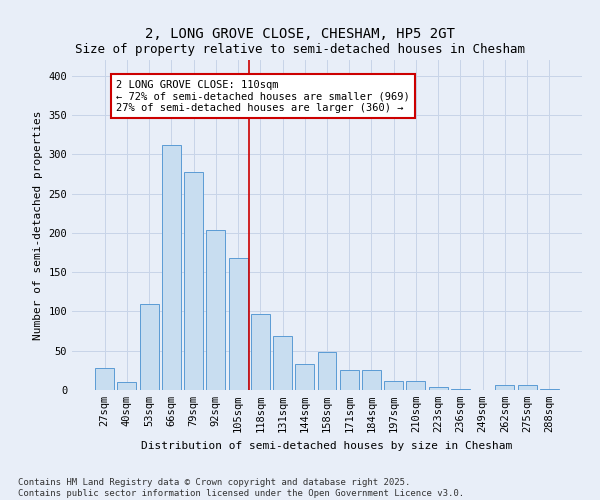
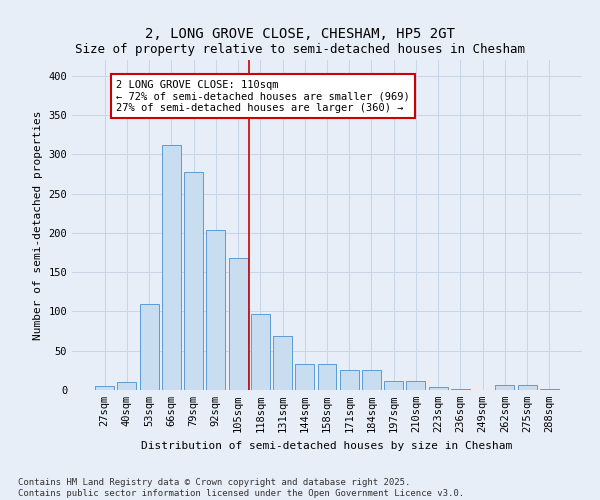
27sqm: 28 -> 5
158sqm: 48 -> 33
